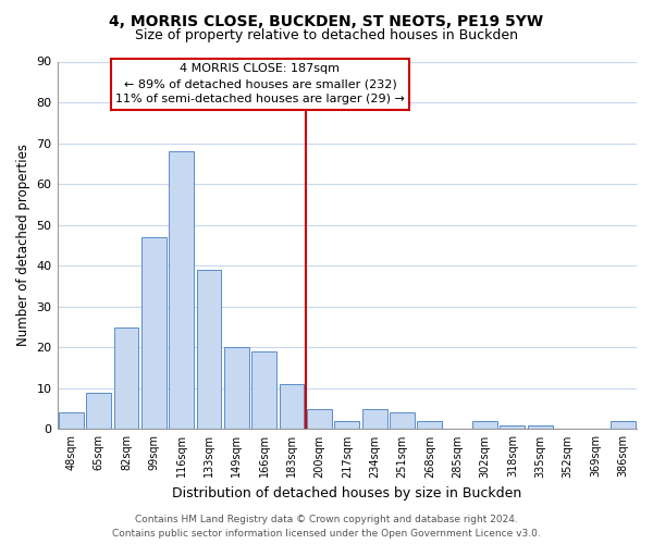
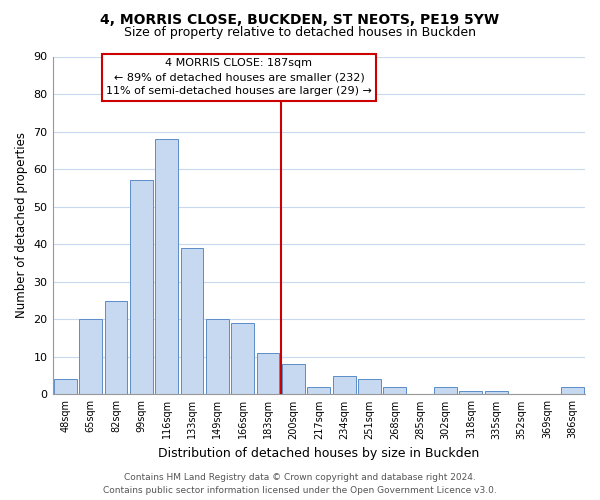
65sqm: 9 -> 20
99sqm: 47 -> 57
200sqm: 5 -> 8
